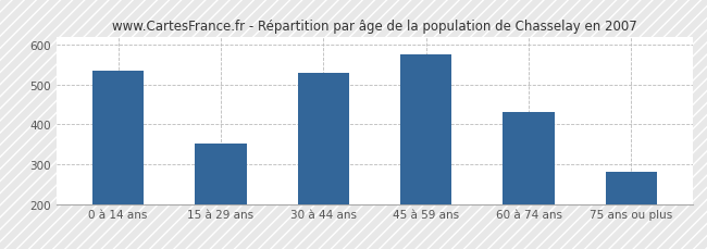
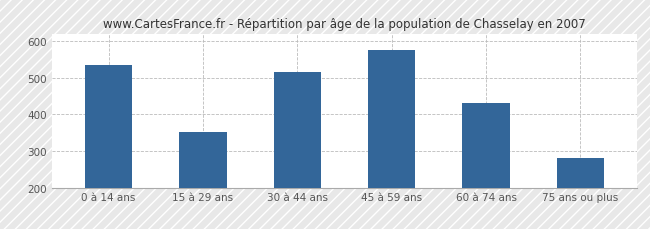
30 à 44 ans: 529 -> 515
